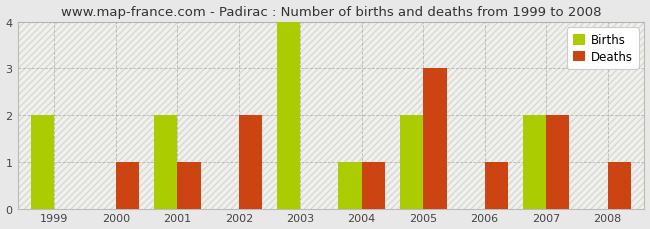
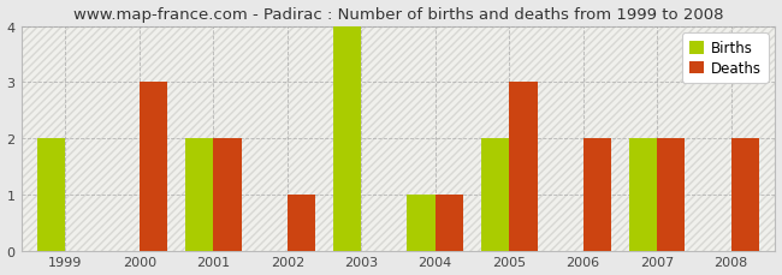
Deaths/2000: 1 -> 3
Deaths/2001: 1 -> 2
Deaths/2002: 2 -> 1
Deaths/2006: 1 -> 2
Deaths/2008: 1 -> 2
